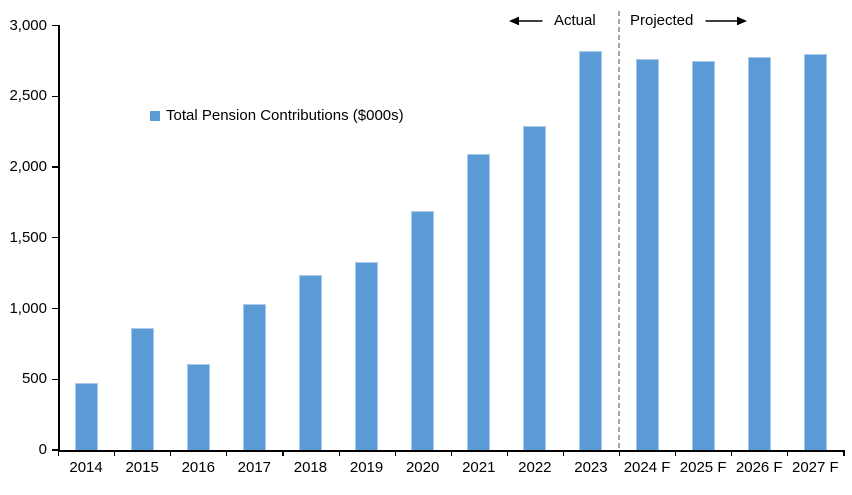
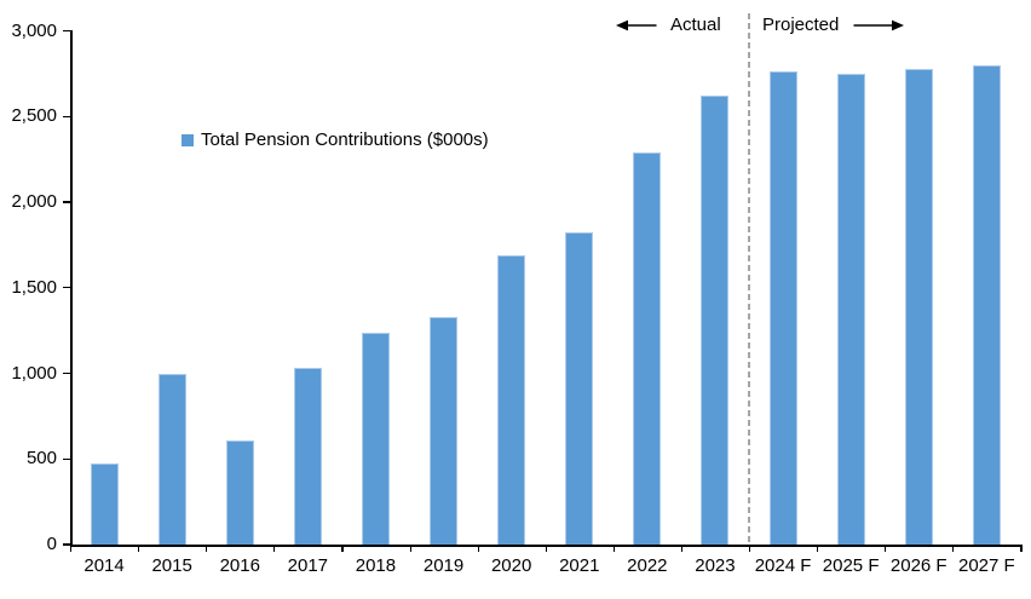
2015: 860 -> 1000
2021: 2090 -> 1820
2023: 2820 -> 2620
